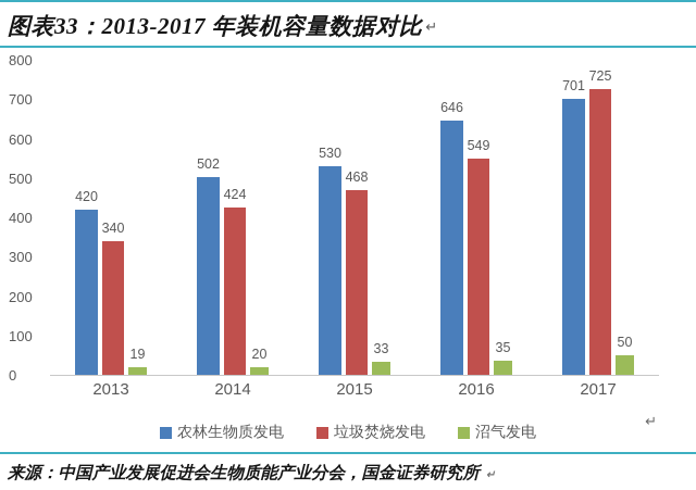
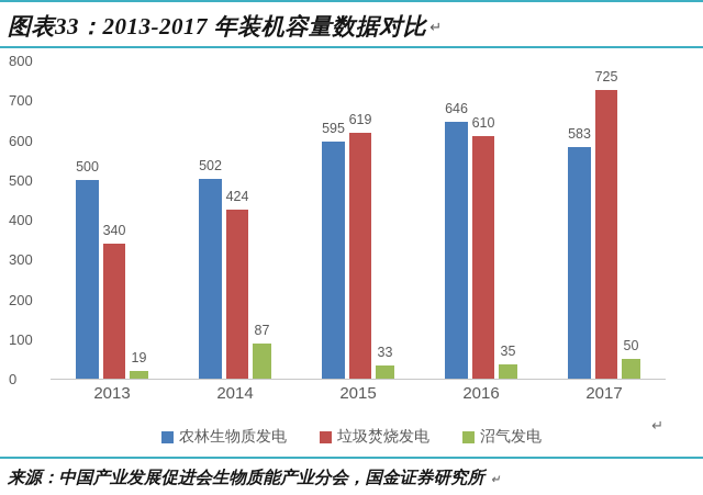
农林生物质发电/2013: 420 -> 500
沼气发电/2014: 20 -> 87
农林生物质发电/2015: 530 -> 595
垃圾焚烧发电/2015: 468 -> 619
垃圾焚烧发电/2016: 549 -> 610
农林生物质发电/2017: 701 -> 583
